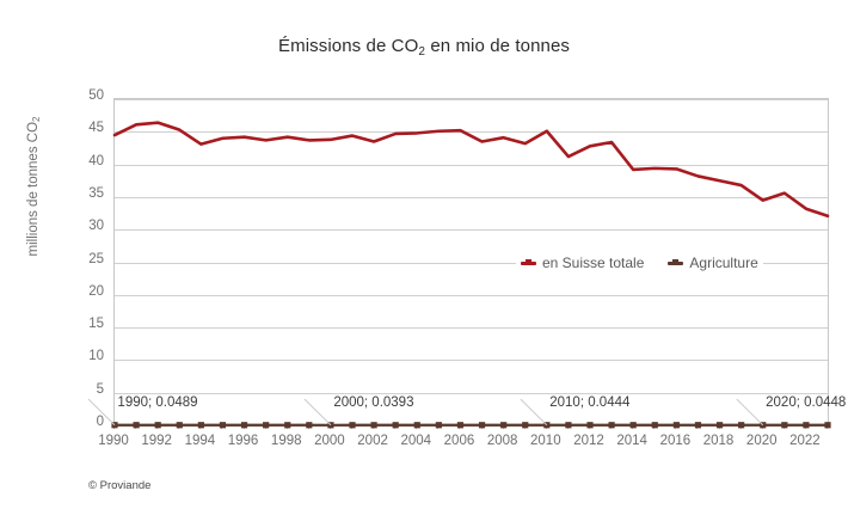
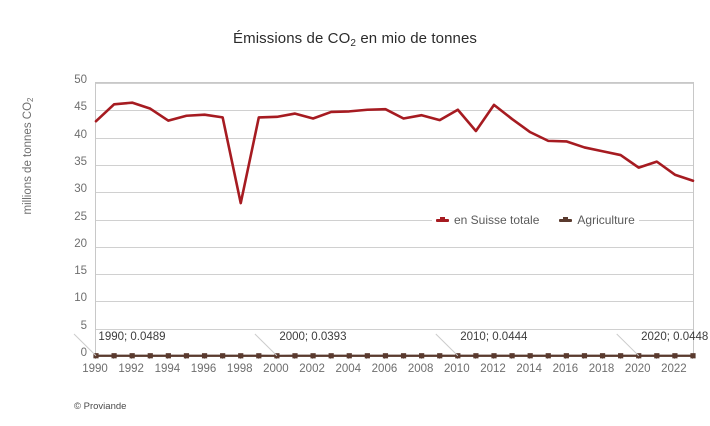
en Suisse totale/1990: 44 -> 43
en Suisse totale/1998: 44 -> 28
en Suisse totale/2012: 43 -> 46
en Suisse totale/2014: 39 -> 41
